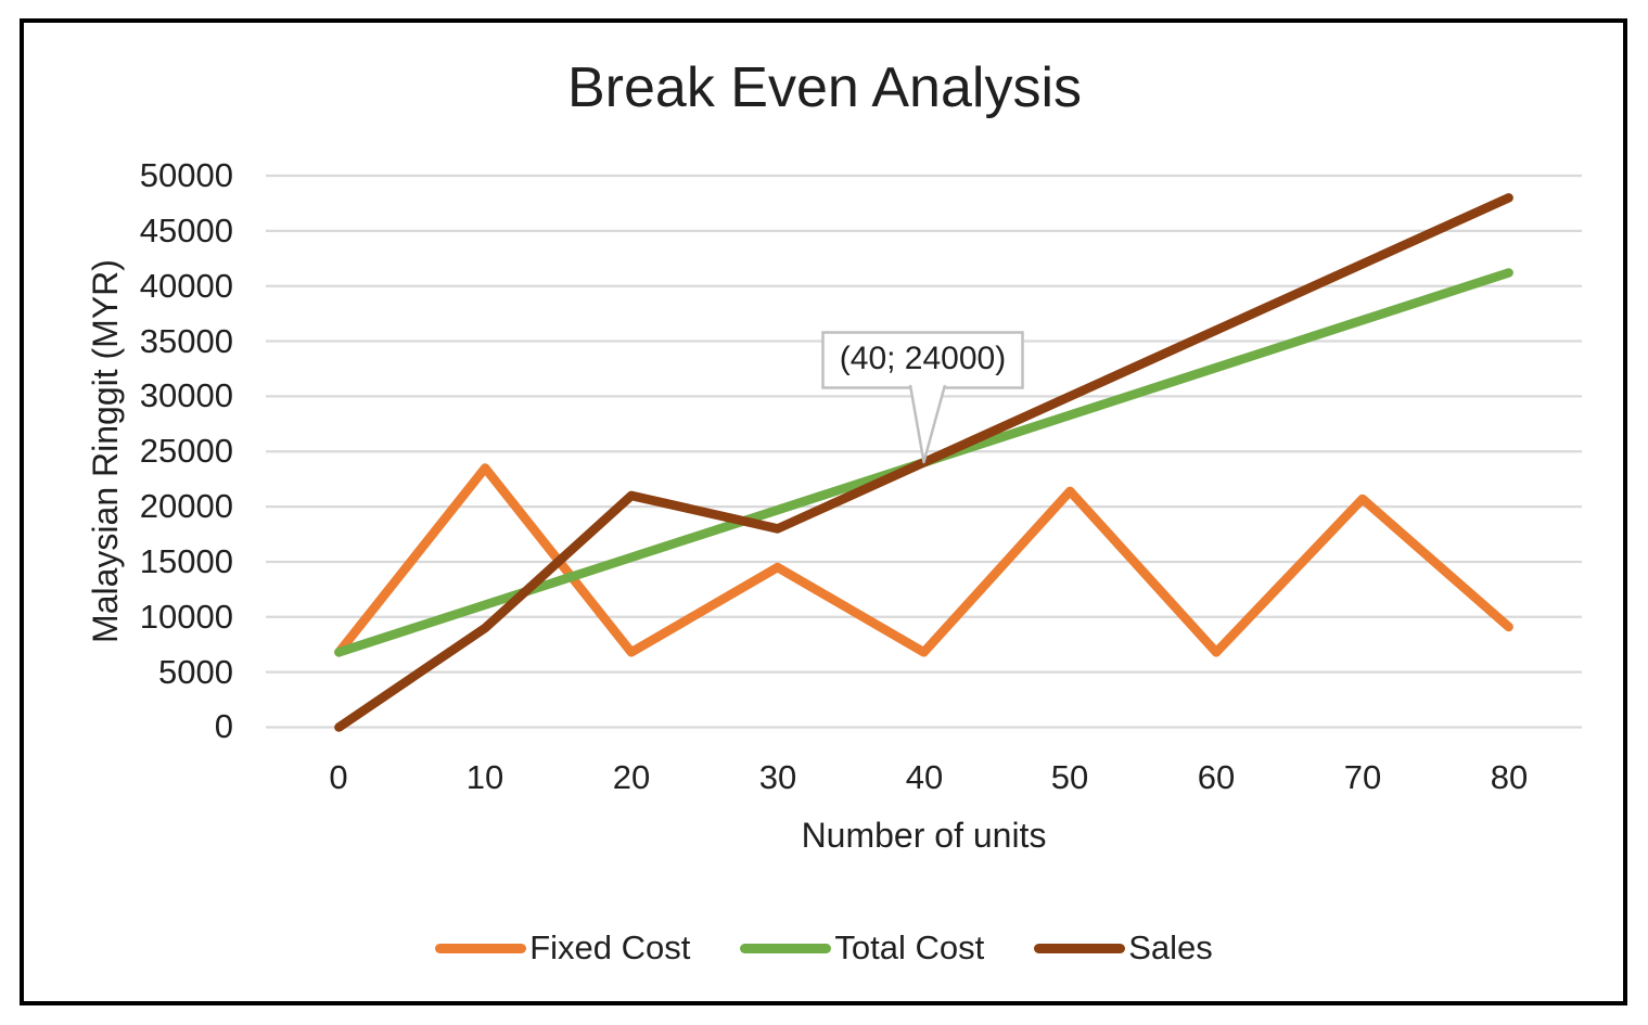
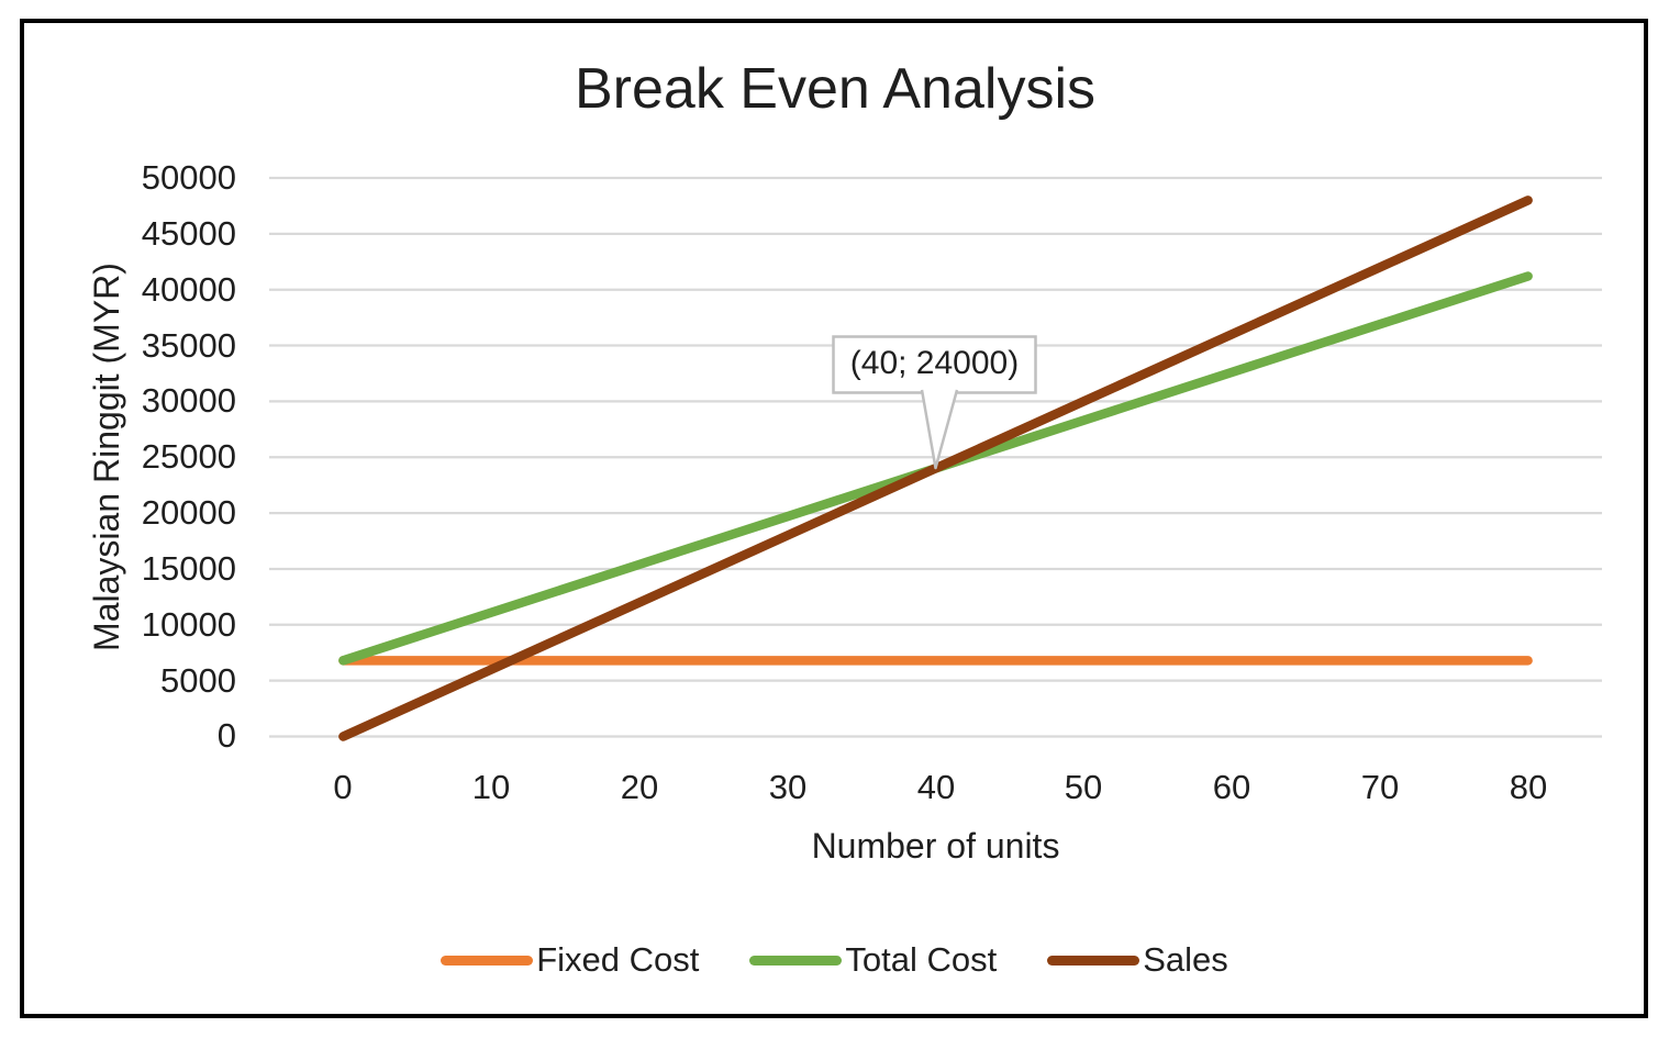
Fixed Cost/10: 23500 -> 6800
Sales/10: 9000 -> 6000
Sales/20: 21000 -> 12000
Fixed Cost/30: 14500 -> 6800
Fixed Cost/50: 21400 -> 6800
Fixed Cost/70: 20700 -> 6800
Fixed Cost/80: 9100 -> 6800
